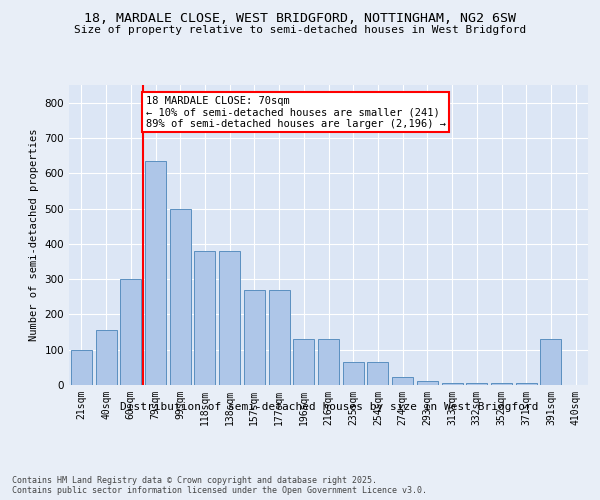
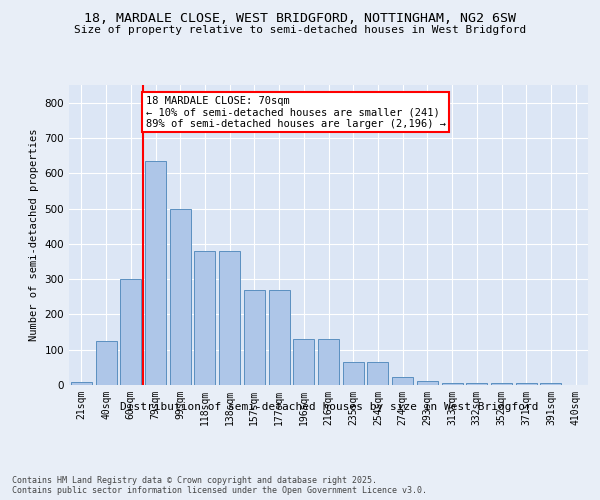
21sqm: 100 -> 8
40sqm: 155 -> 125
391sqm: 130 -> 5
